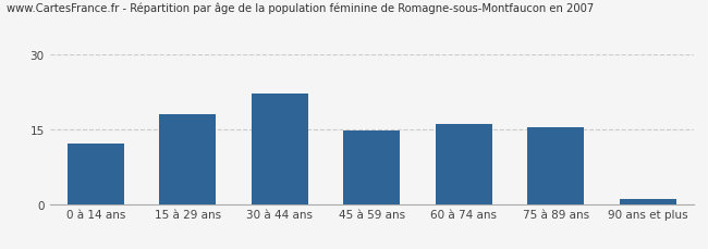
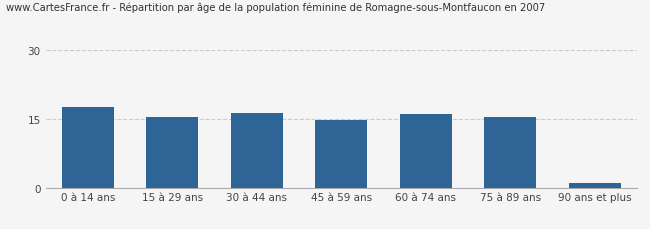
0 à 14 ans: 12.0 -> 17.5
15 à 29 ans: 18.0 -> 15.4
30 à 44 ans: 22.0 -> 16.2
